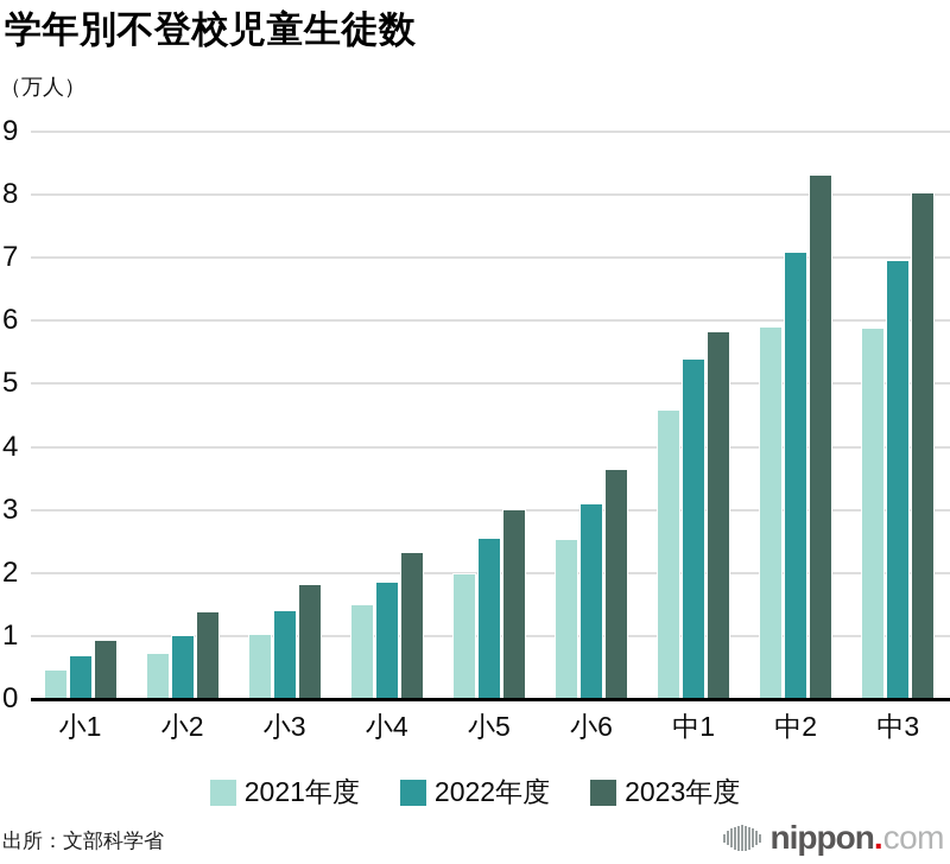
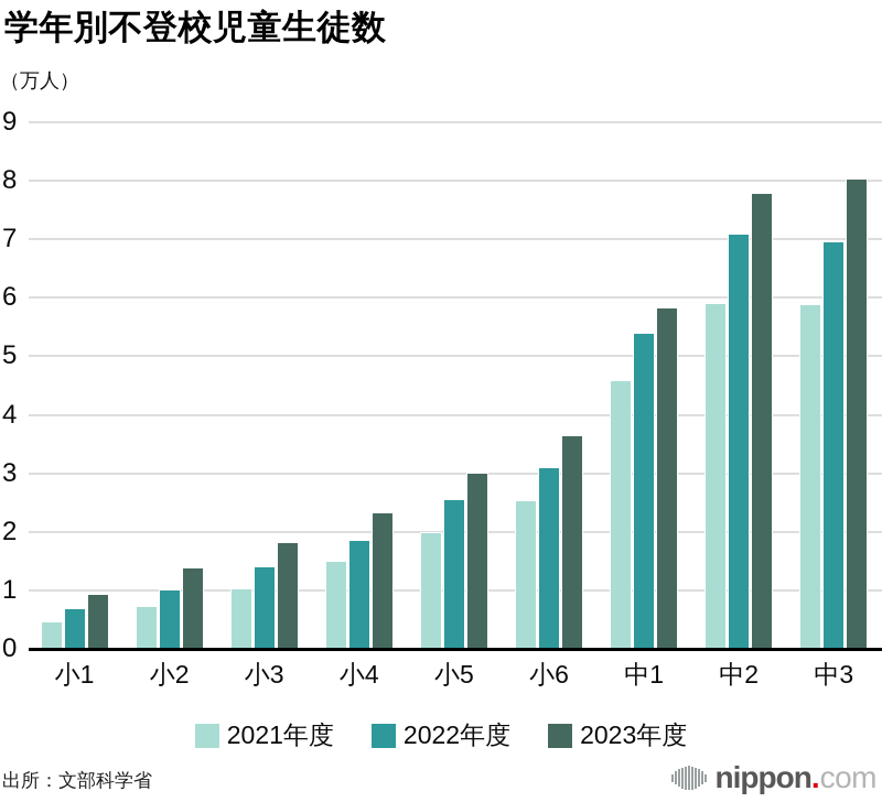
2023年度/中2: 8.3 -> 7.8
